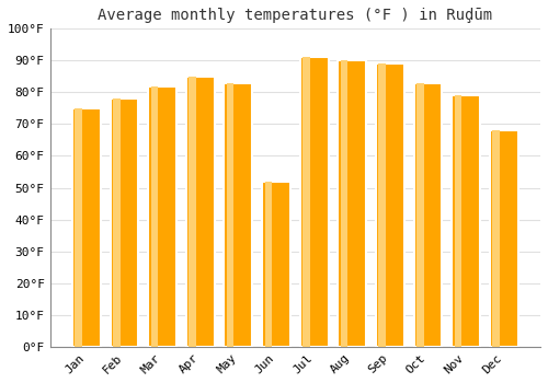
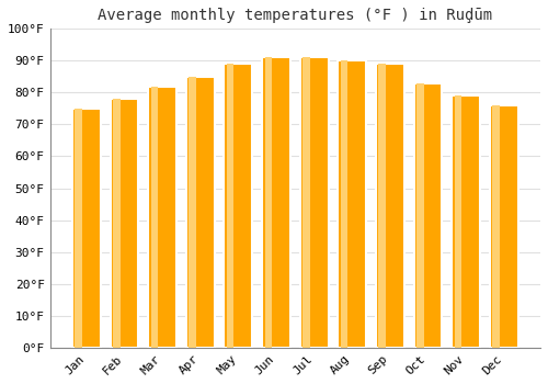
May: 83°F -> 89°F
Jun: 52°F -> 91°F
Dec: 68°F -> 76°F
